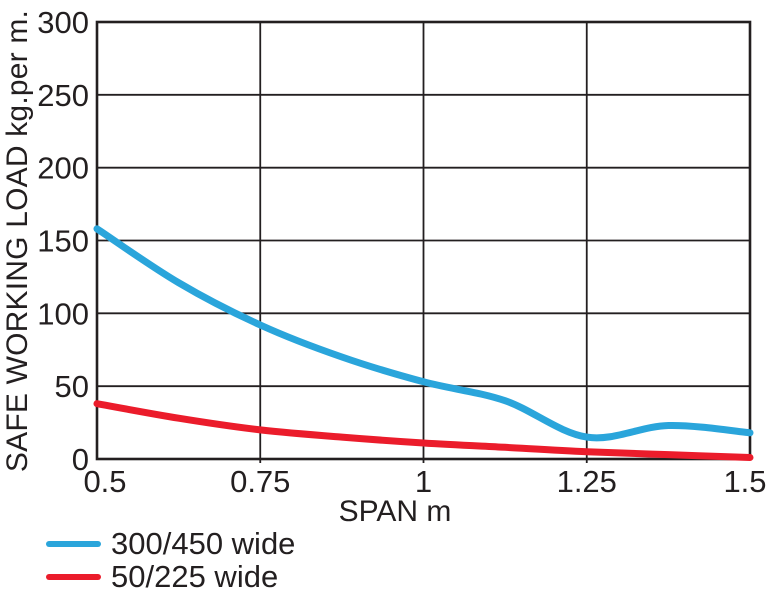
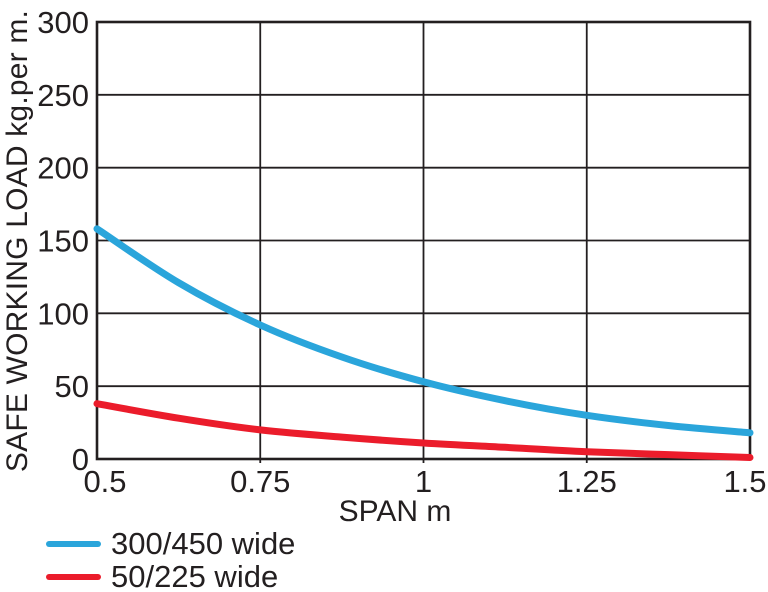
300/450 wide/1.25: 15 -> 30
